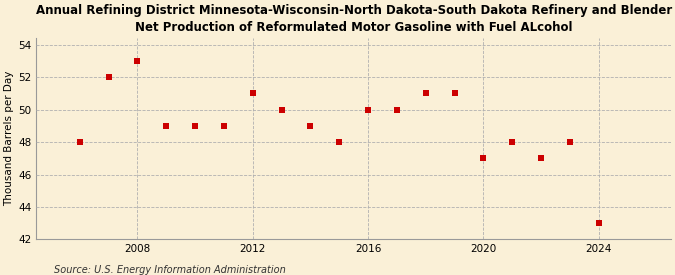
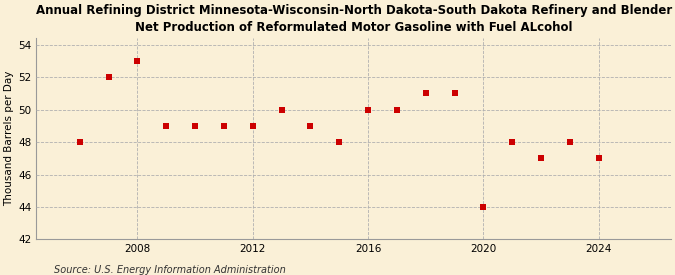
2012: 51 -> 49
2020: 47 -> 44
2024: 43 -> 47
